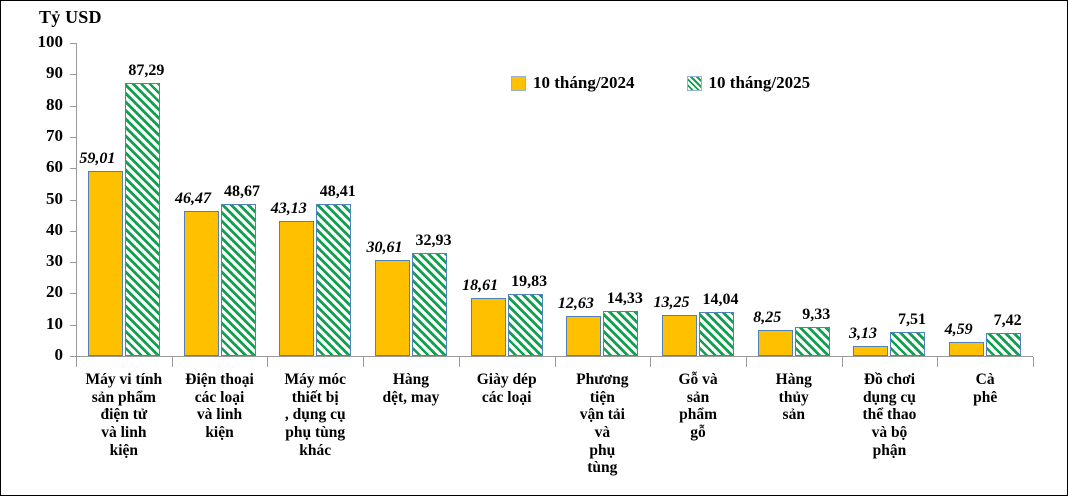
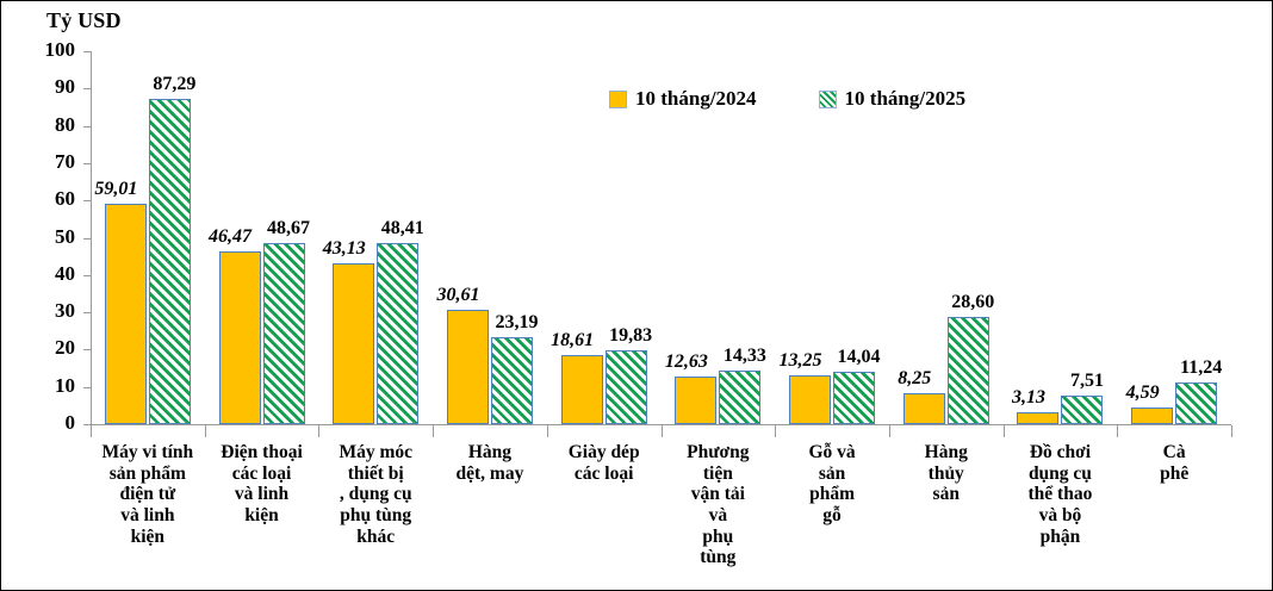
10 tháng/2025/Hàng dệt, may: 32,93 -> 23,19
10 tháng/2025/Hàng thủy sản: 9,33 -> 28,60
10 tháng/2025/Cà phê: 7,42 -> 11,24
